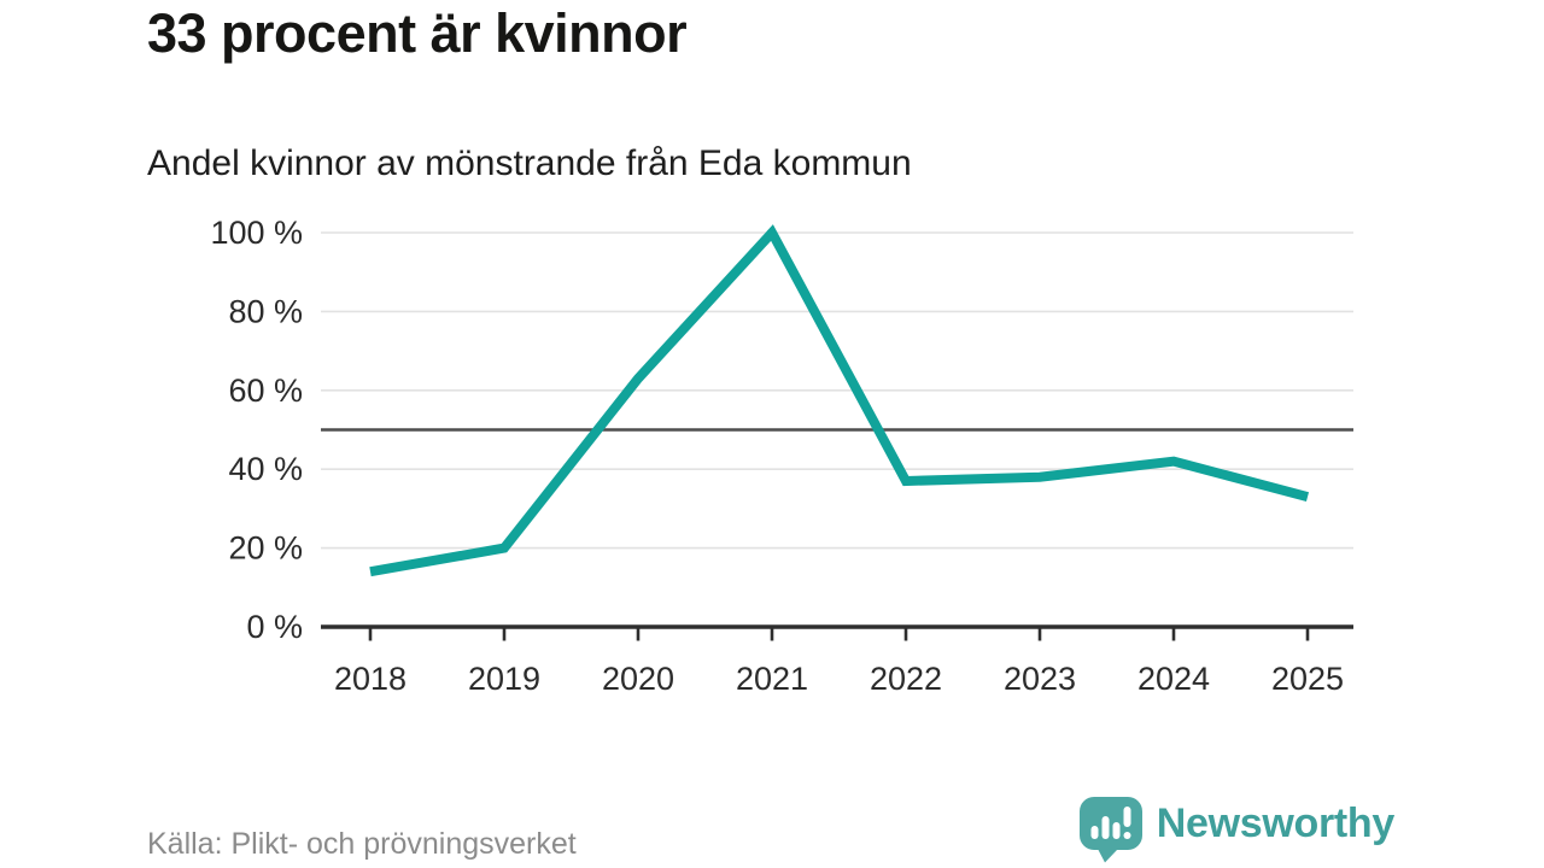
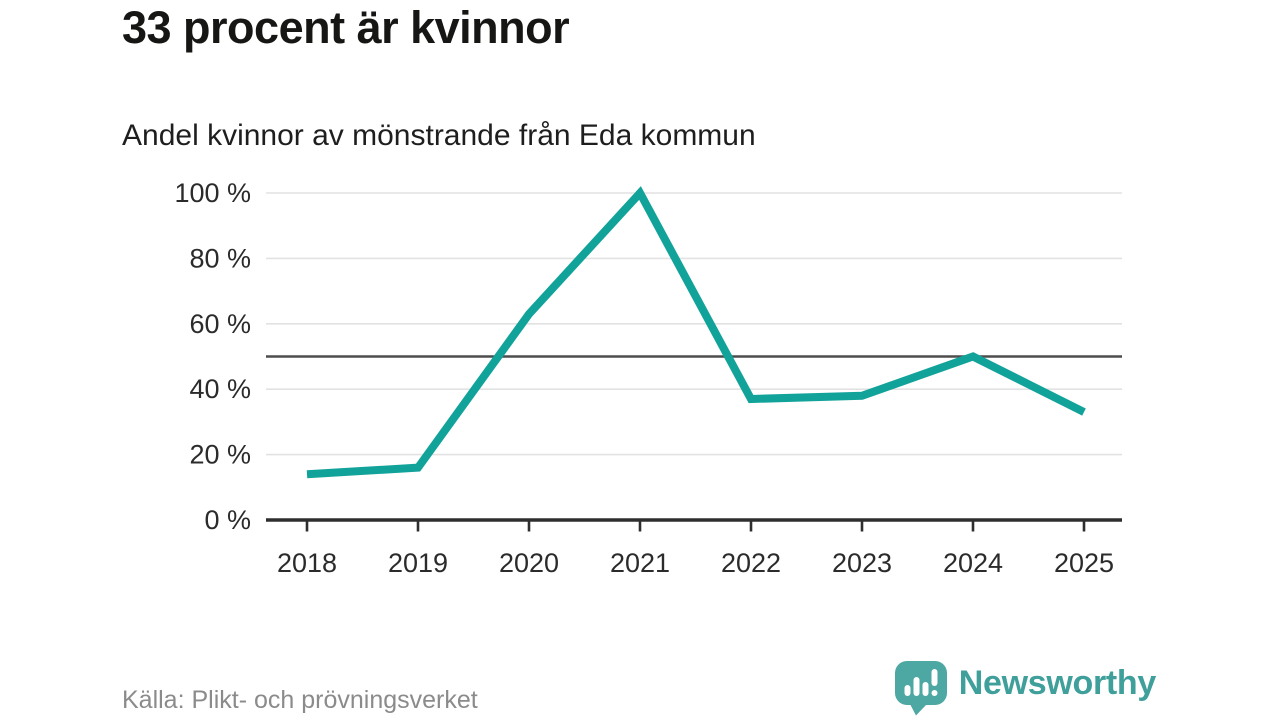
2019: 20% -> 16%
2024: 42% -> 50%
